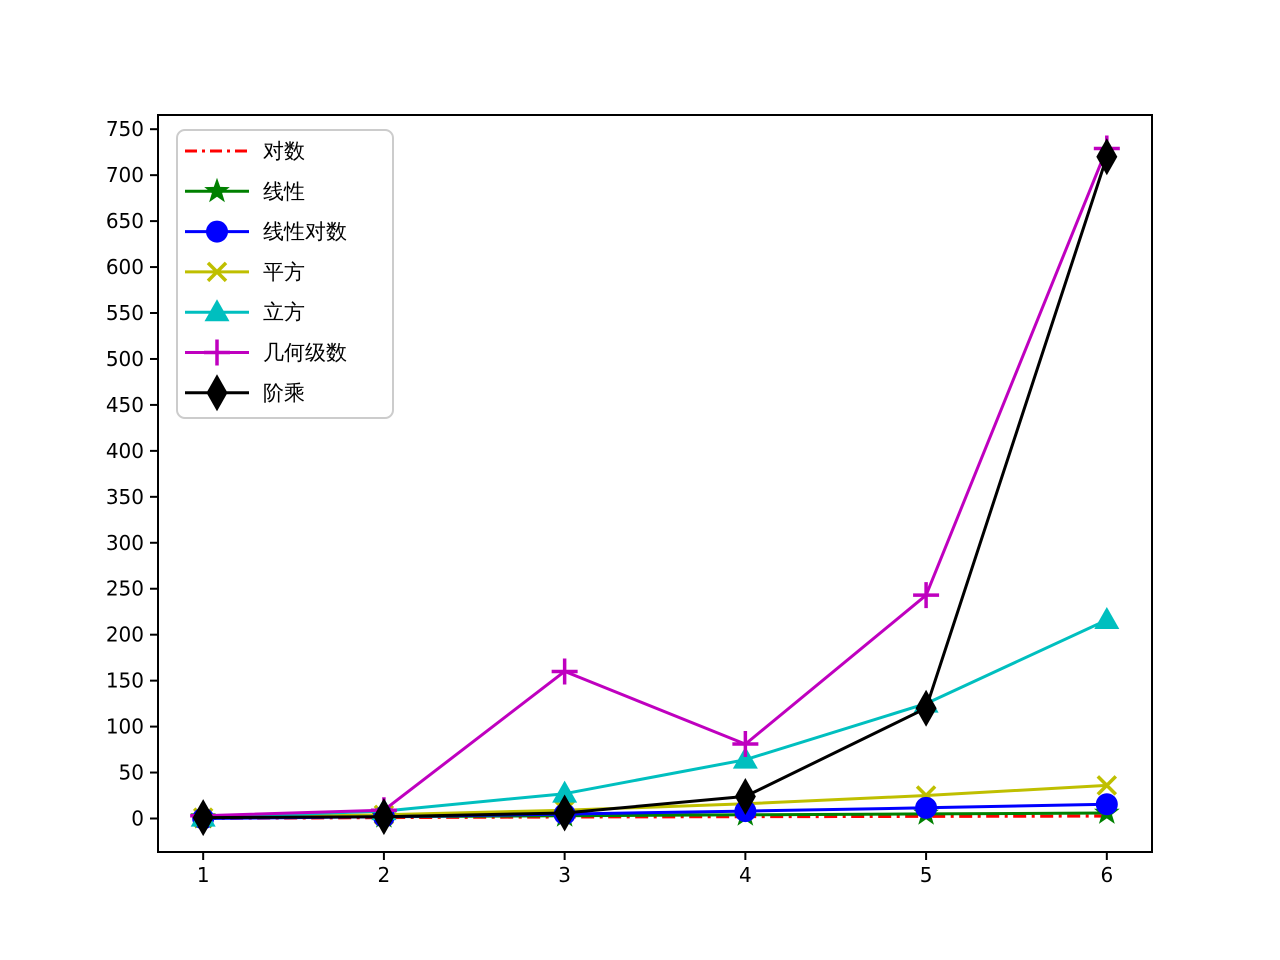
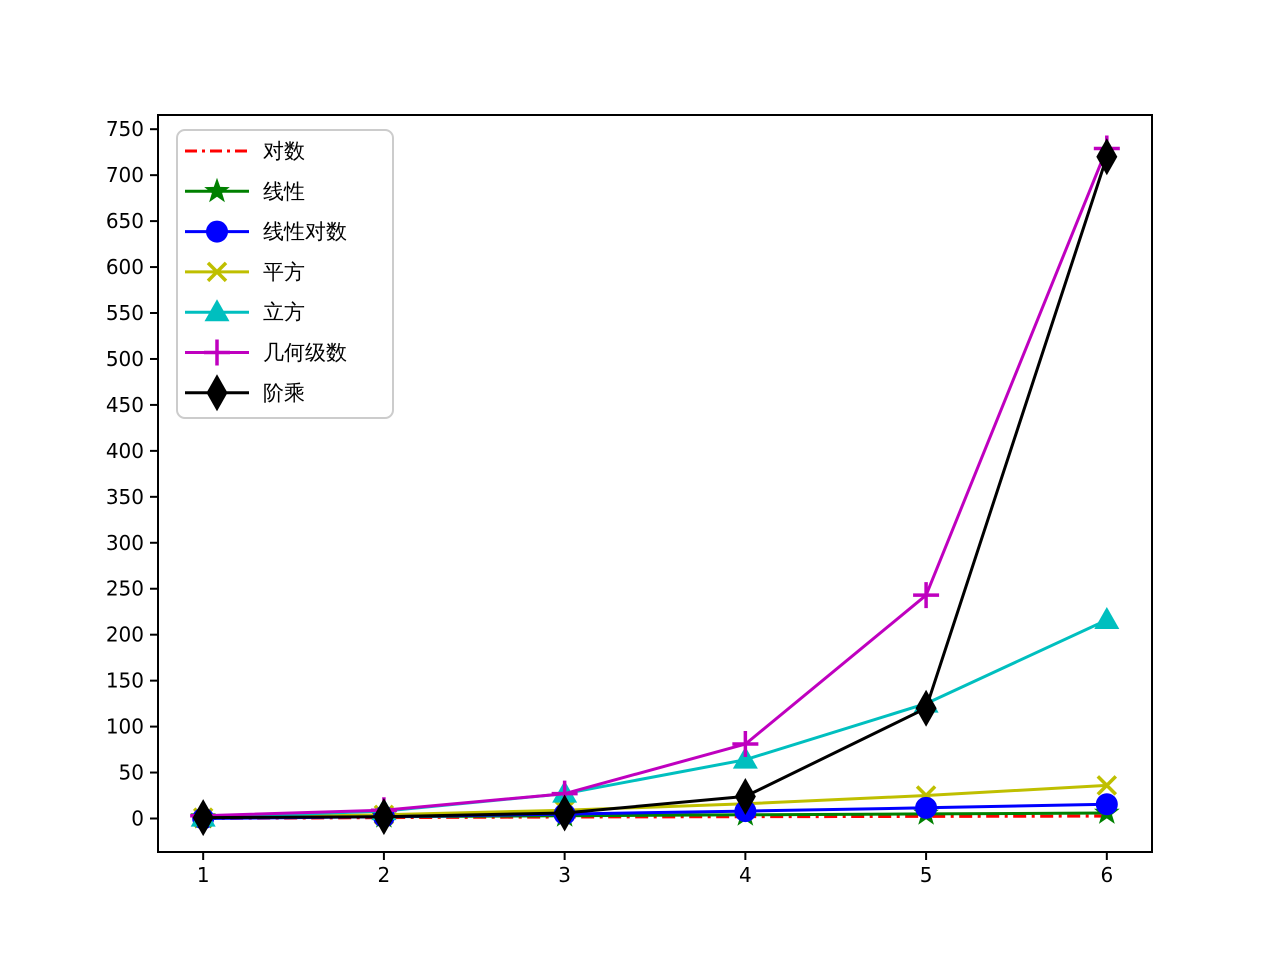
几何级数/3: 160 -> 30
